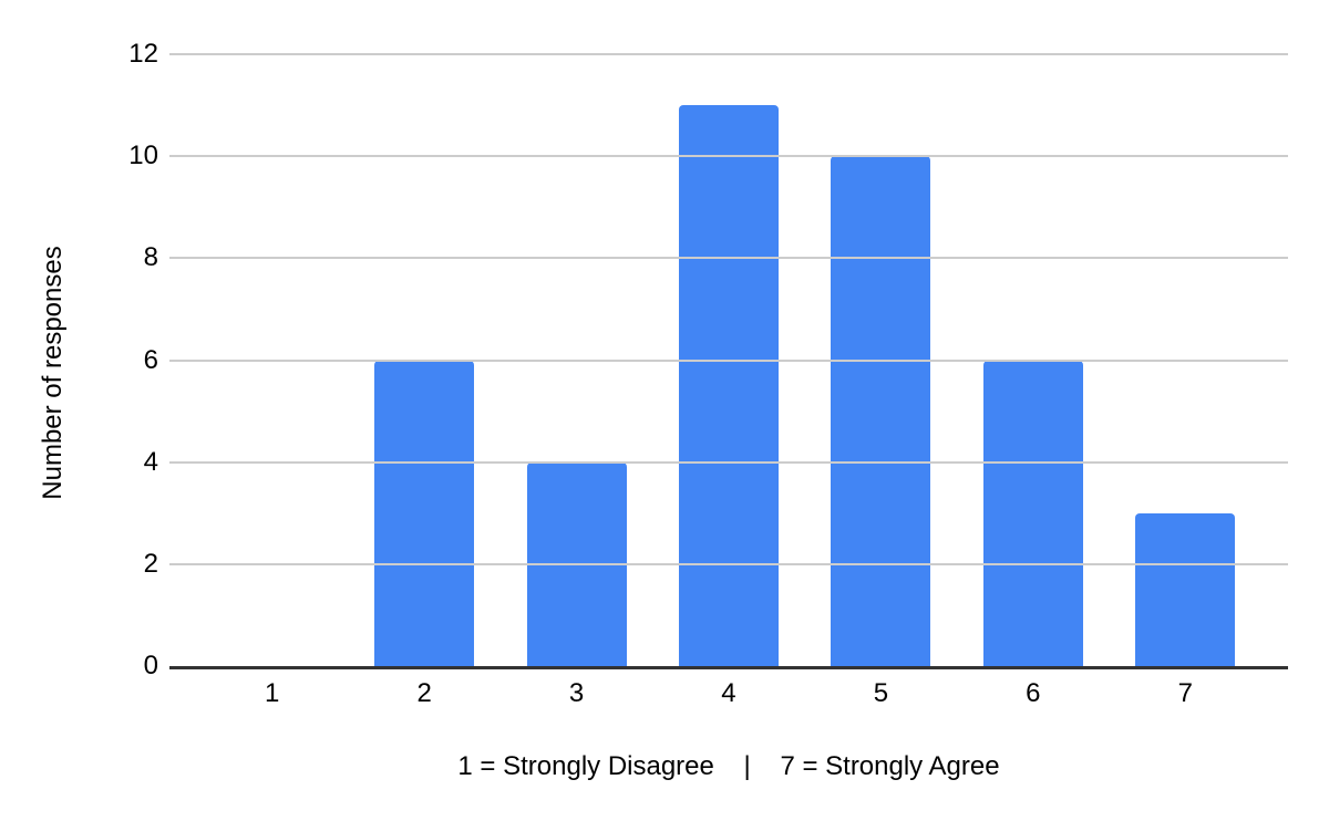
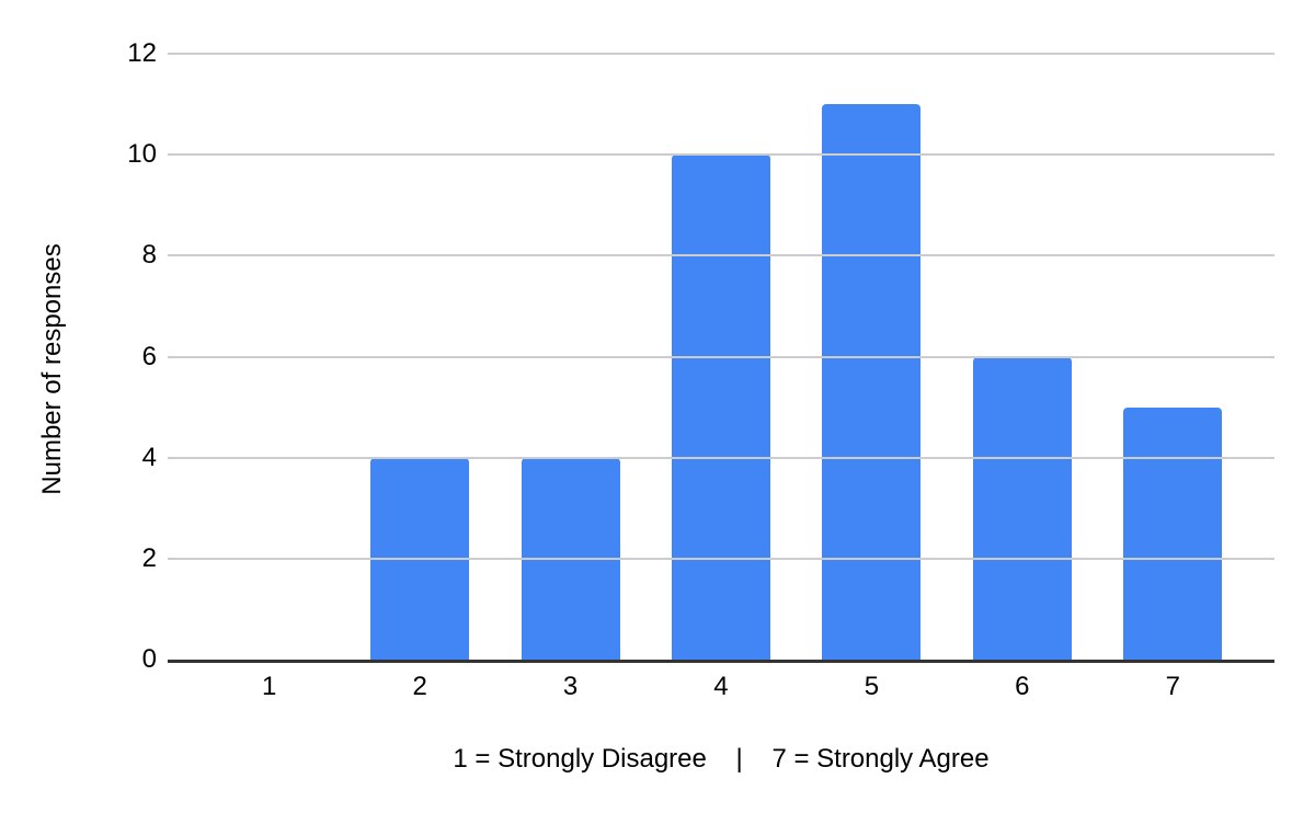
2: 6 -> 4
4: 11 -> 10
5: 10 -> 11
7: 3 -> 5
